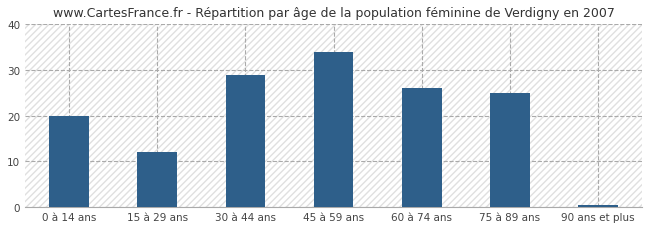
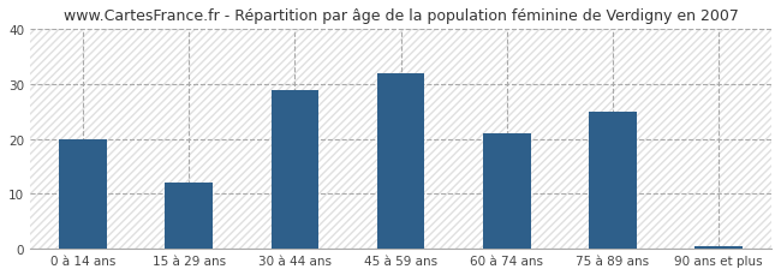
45 à 59 ans: 34.0 -> 32.0
60 à 74 ans: 26.0 -> 21.0
